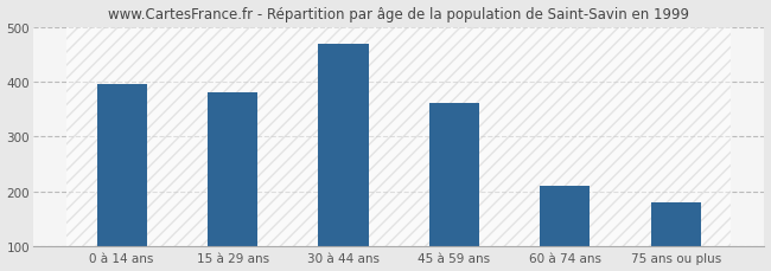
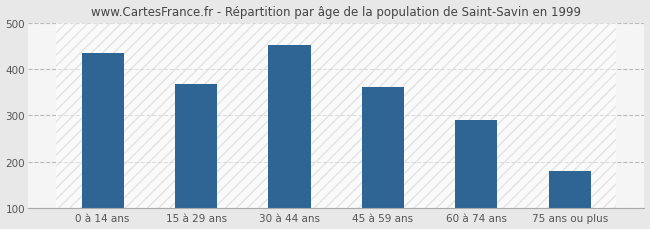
0 à 14 ans: 395 -> 435
15 à 29 ans: 380 -> 368
30 à 44 ans: 470 -> 452
60 à 74 ans: 210 -> 290
